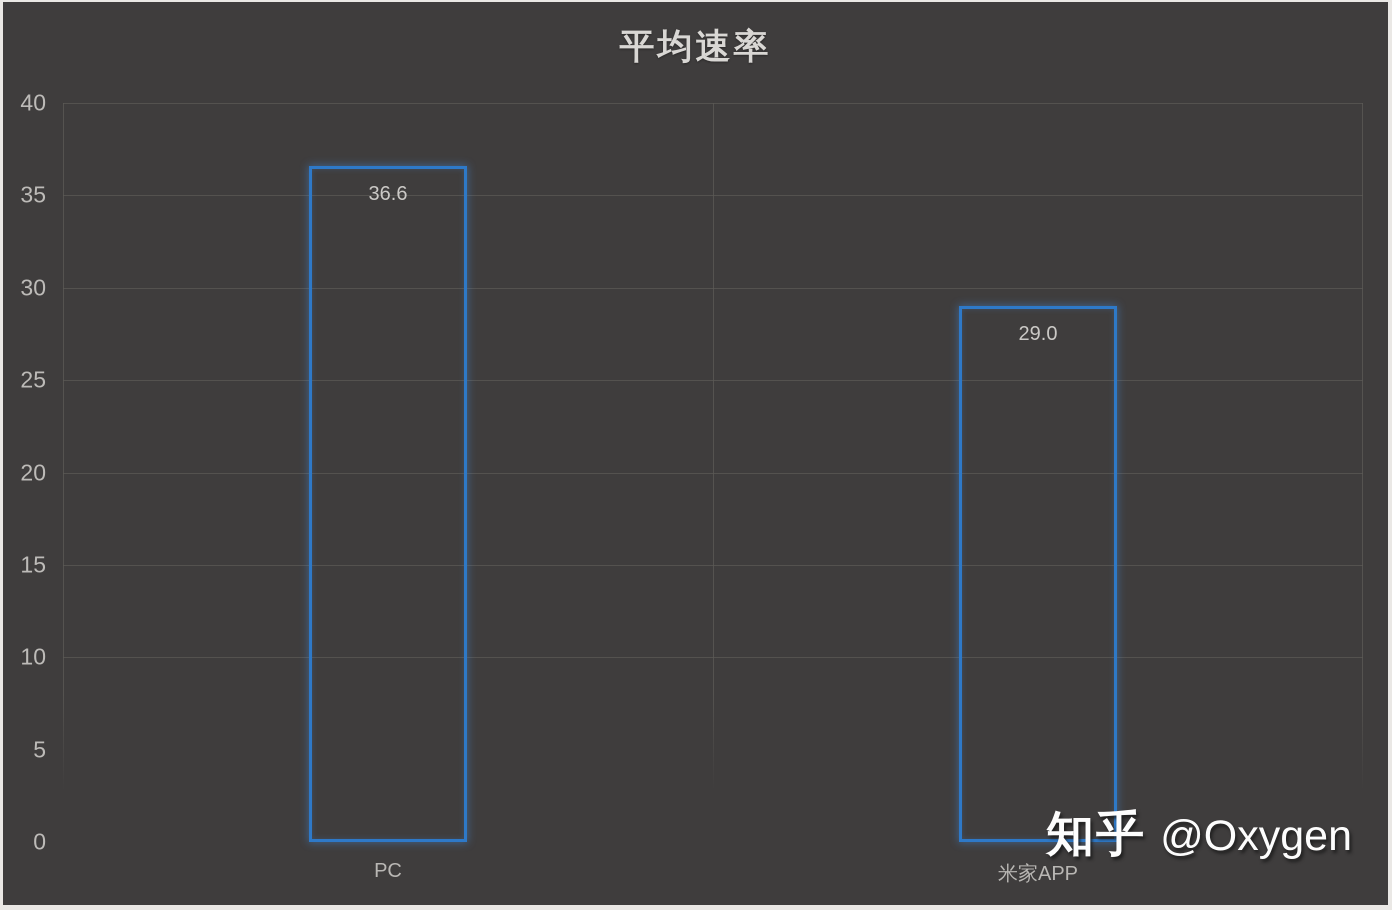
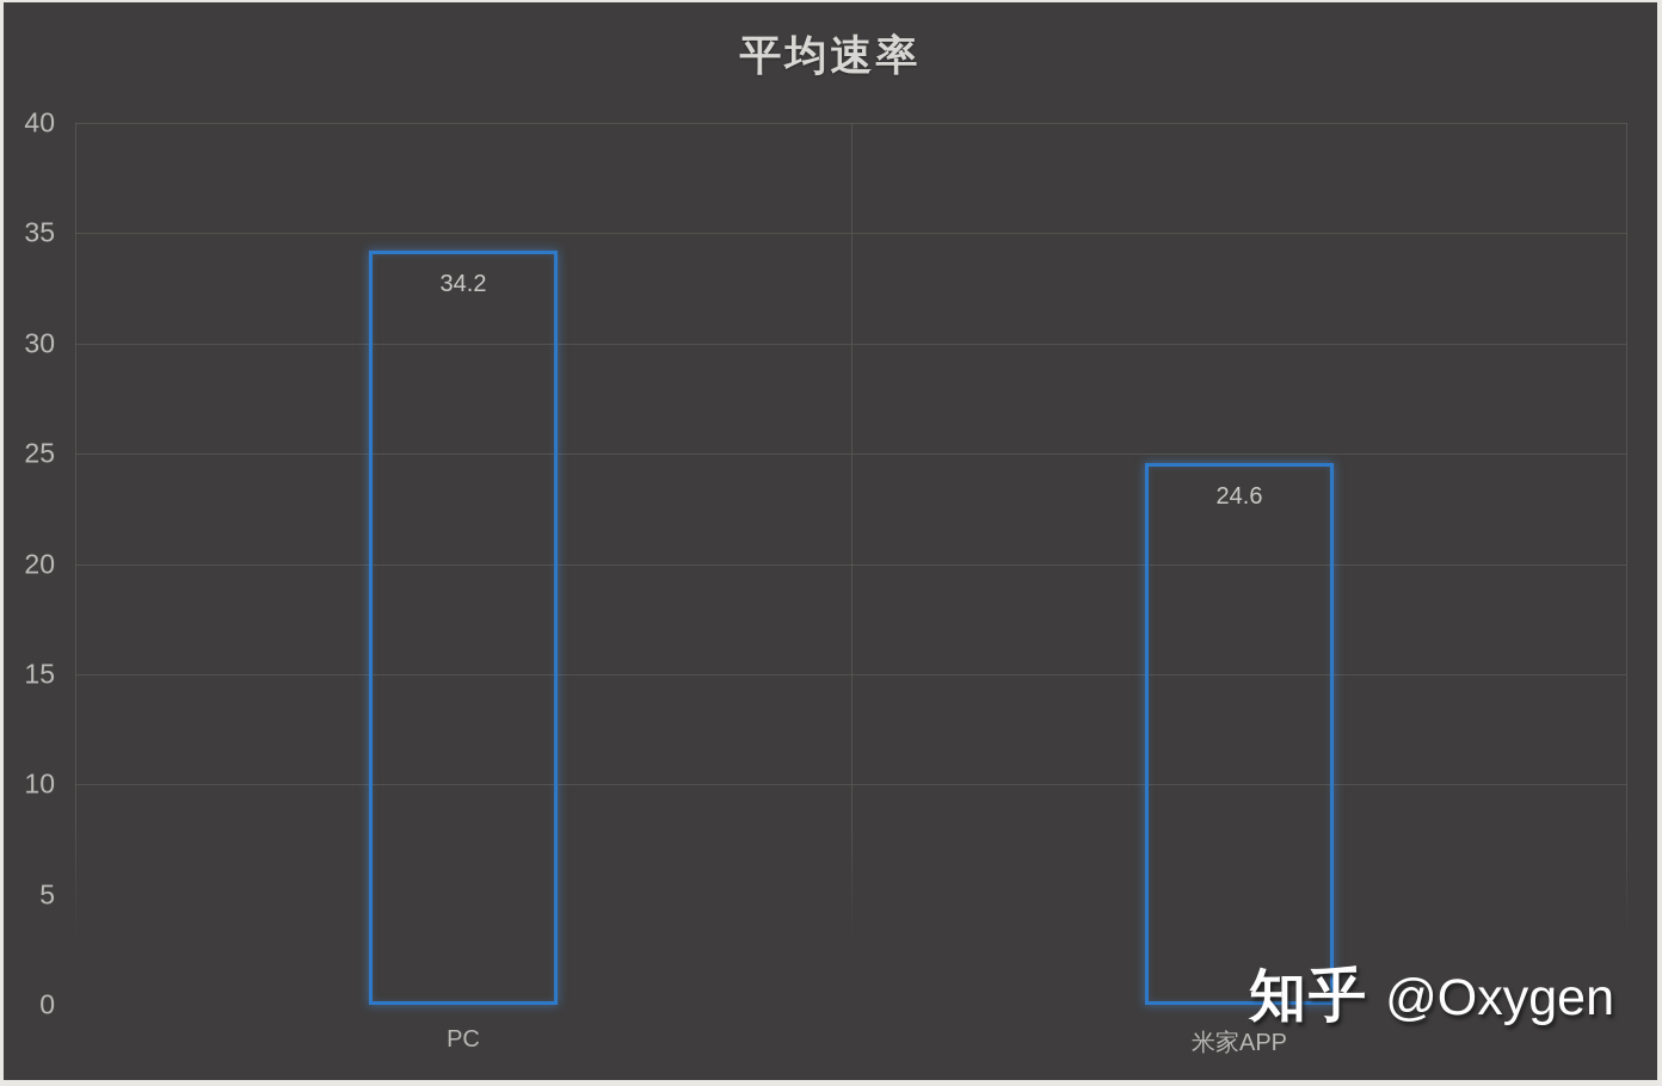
PC: 36.6 -> 34.2
米家APP: 29.0 -> 24.6
